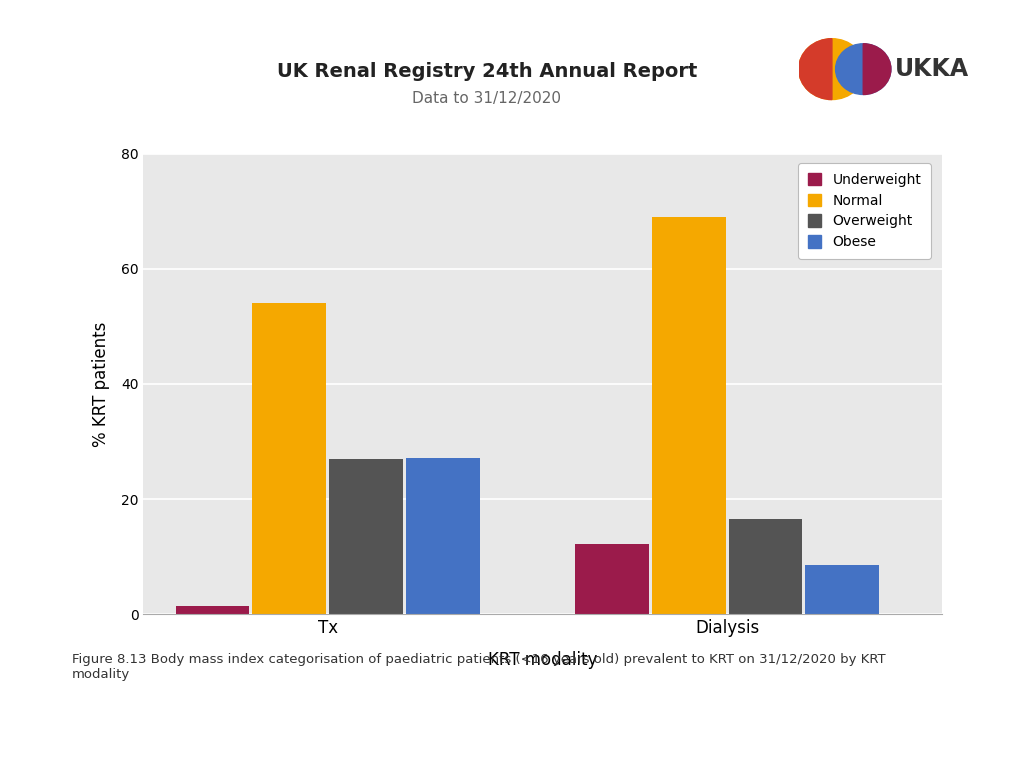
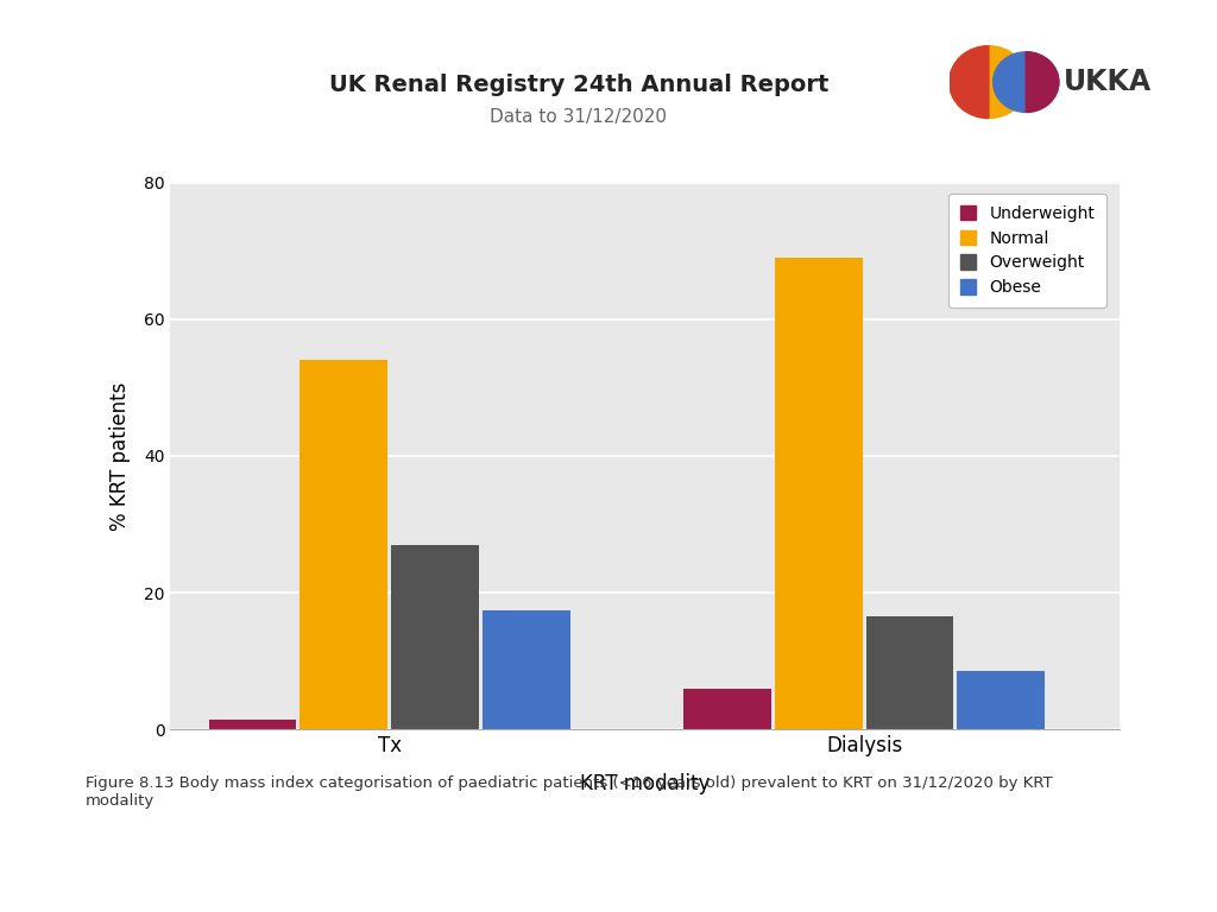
Obese/Tx: 27.2 -> 17.5
Underweight/Dialysis: 12.2 -> 6.0
